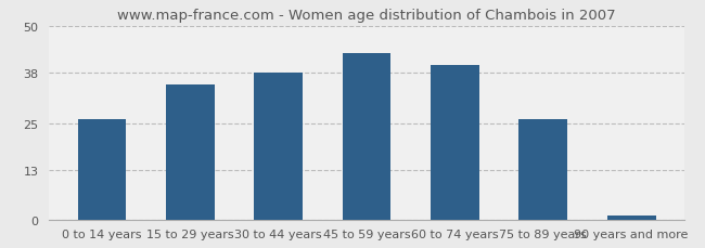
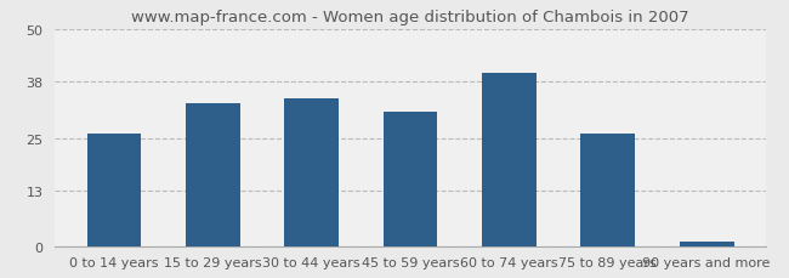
15 to 29 years: 35 -> 33
30 to 44 years: 38 -> 34
45 to 59 years: 43 -> 31
